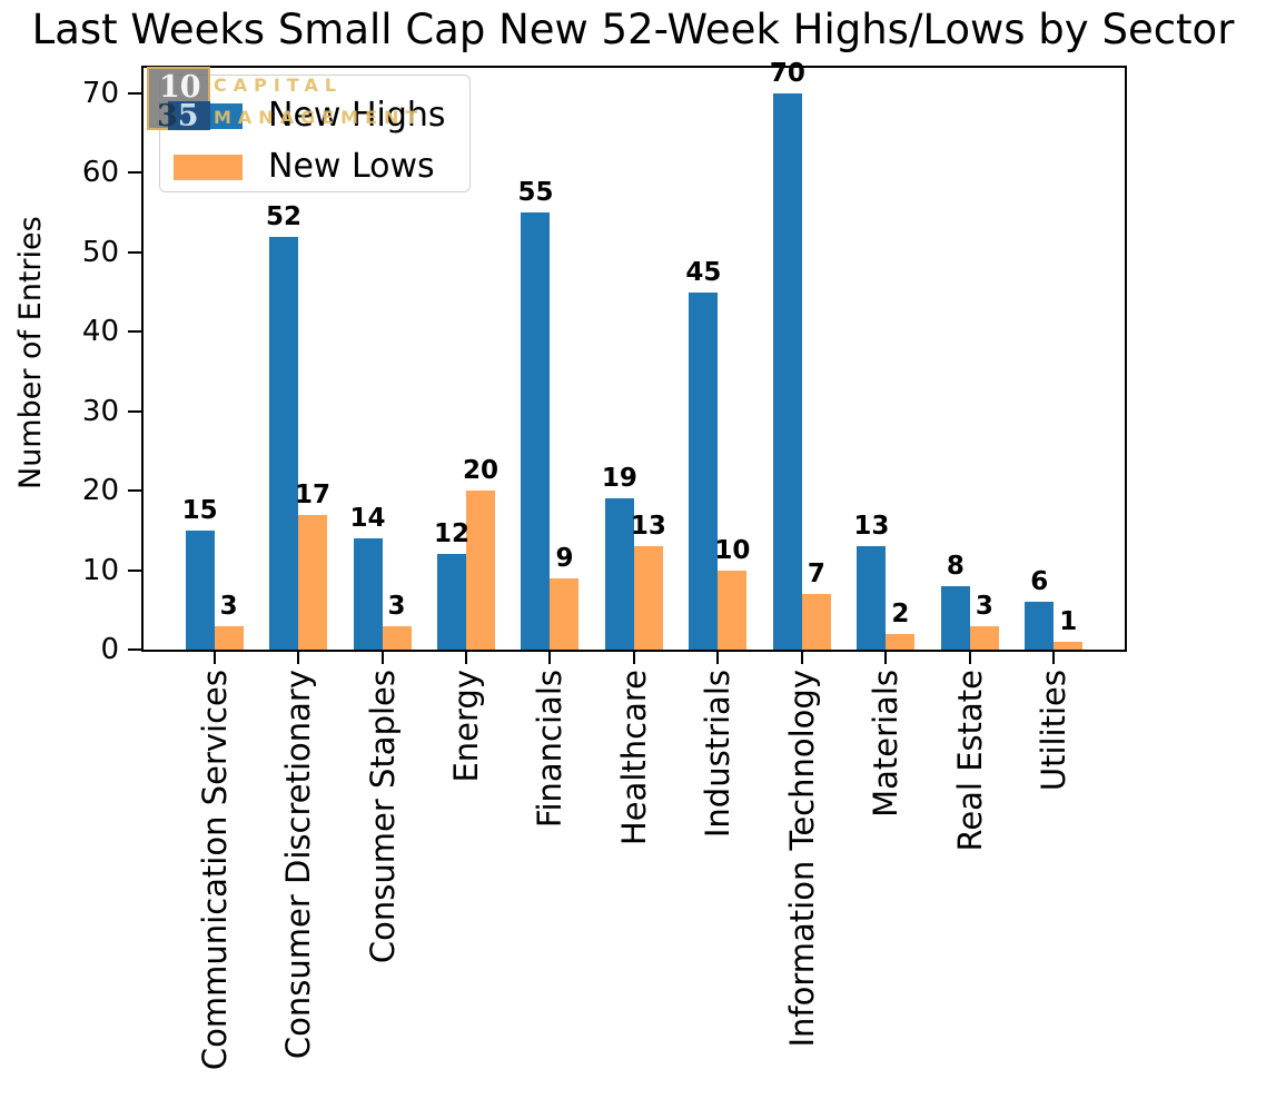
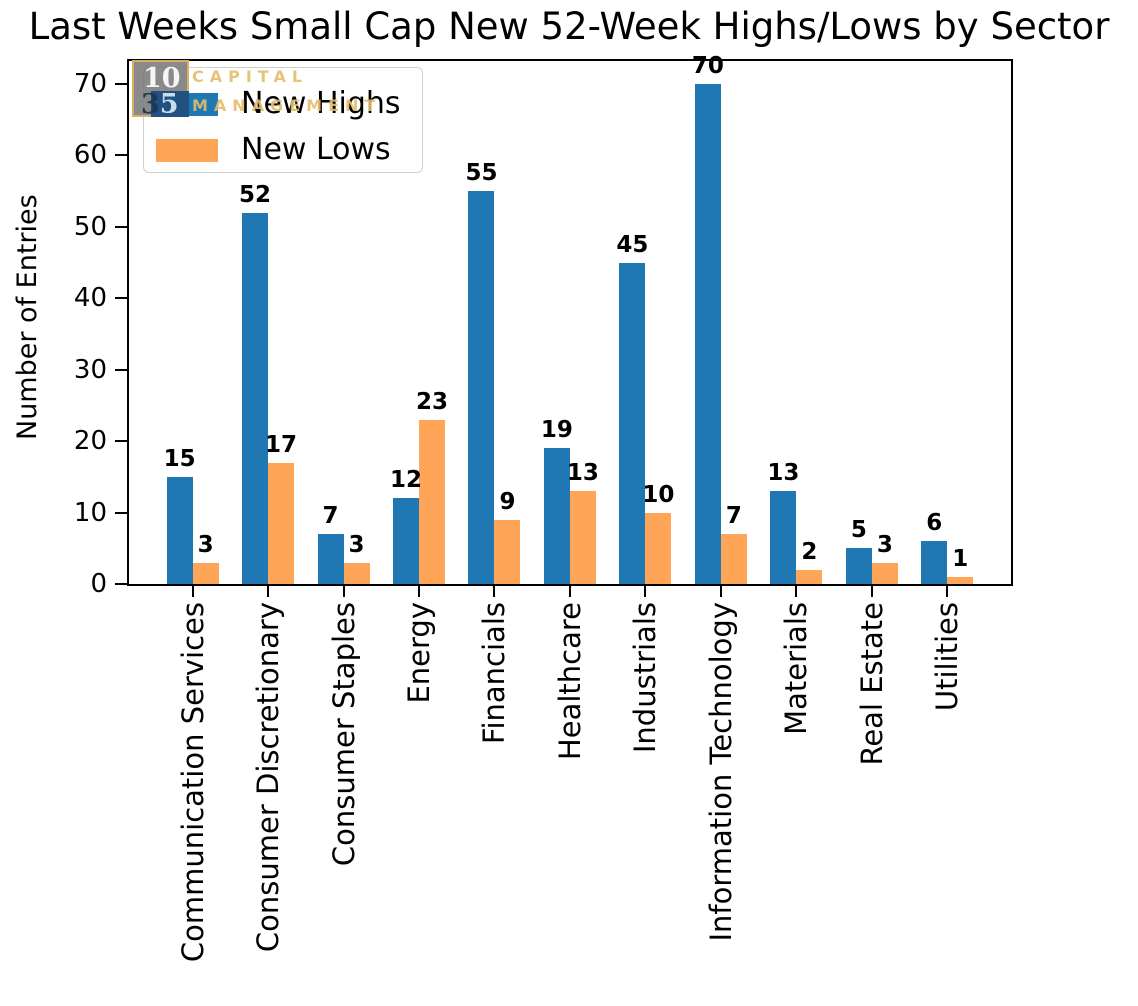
New Highs/Consumer Staples: 14 -> 7
New Lows/Energy: 20 -> 23
New Highs/Real Estate: 8 -> 5
